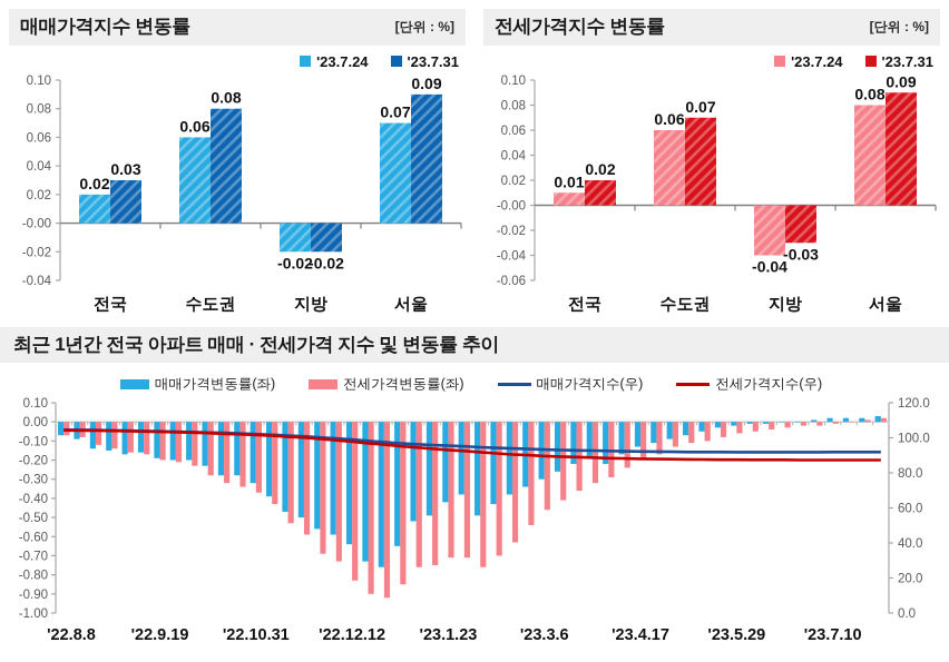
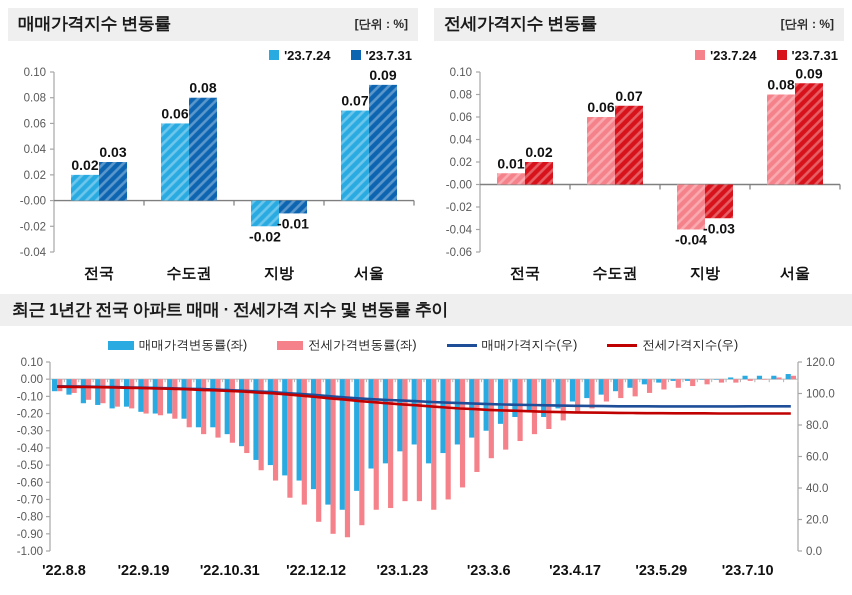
매매가격지수 변동률/'23.7.31/지방: -0.02 -> -0.01
